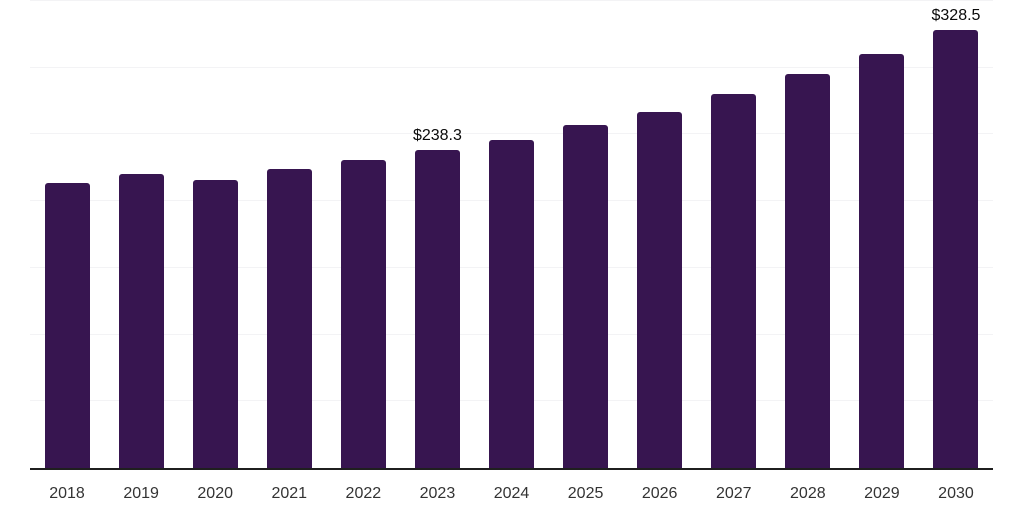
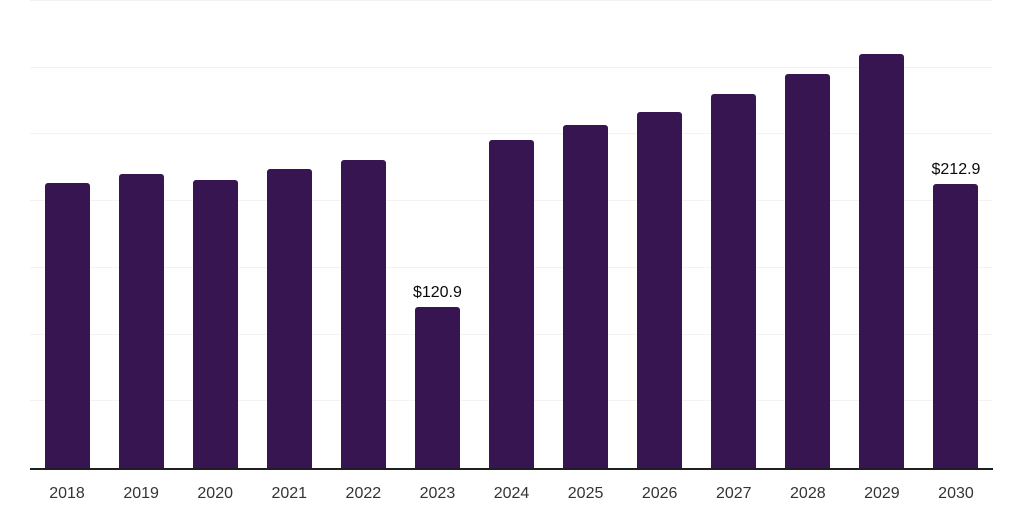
2023: $238.3 -> $120.9
2030: $328.5 -> $212.9
